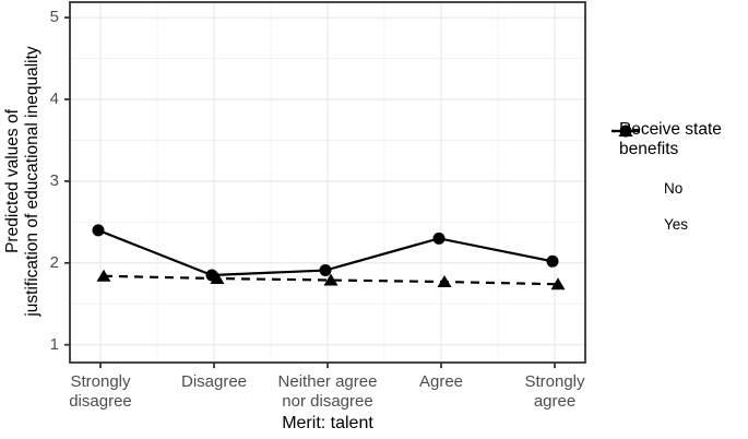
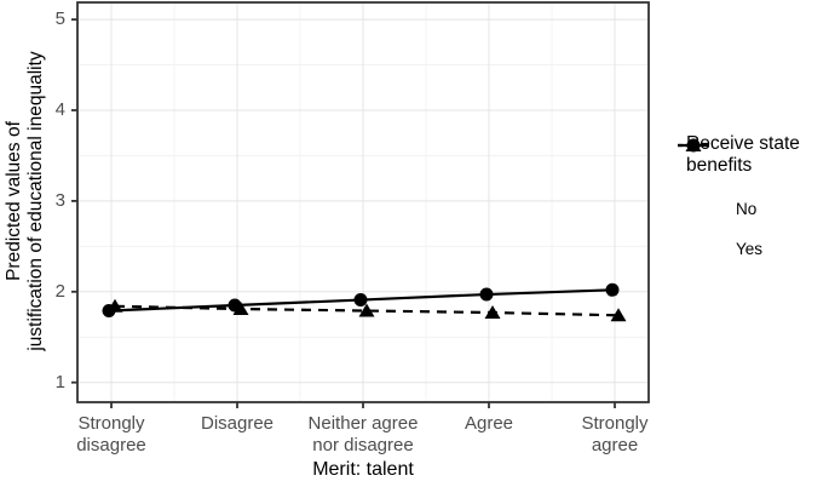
No/Strongly disagree: 2.4 -> 1.8
No/Agree: 2.3 -> 2.0
